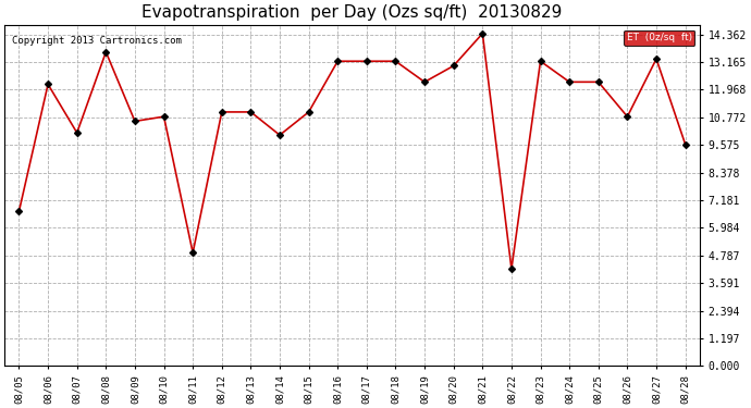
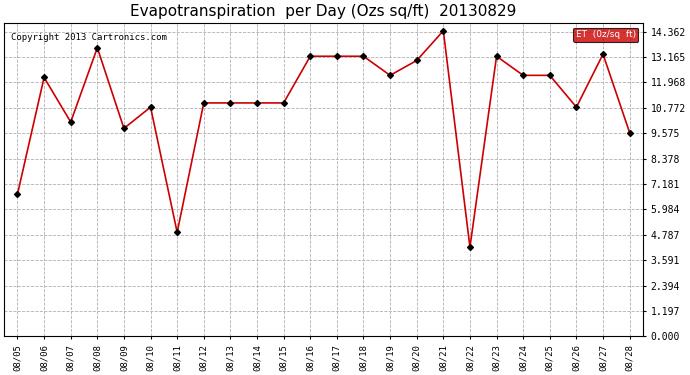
08/09: 10.6 -> 9.8
08/14: 10.0 -> 11.0
